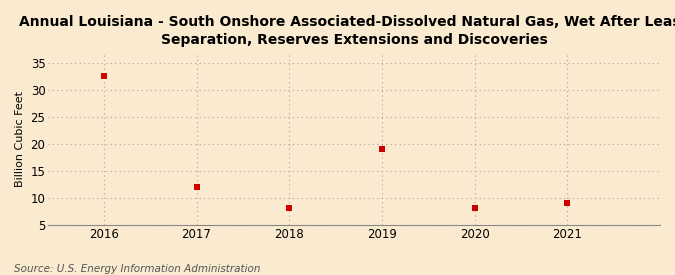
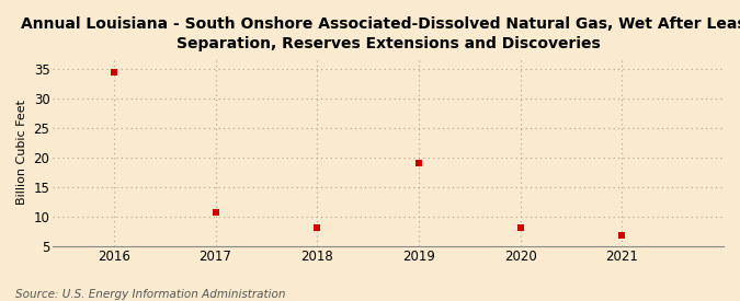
2016: 32.6 -> 34.6
2017: 12.0 -> 10.8
2021: 9.1 -> 6.8
